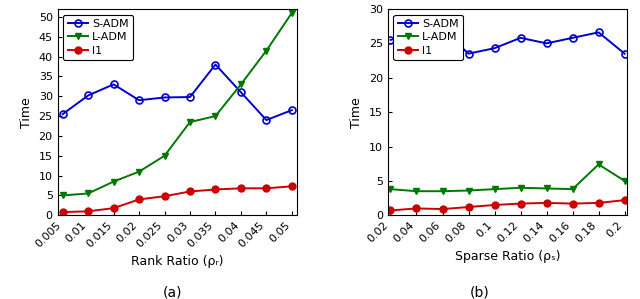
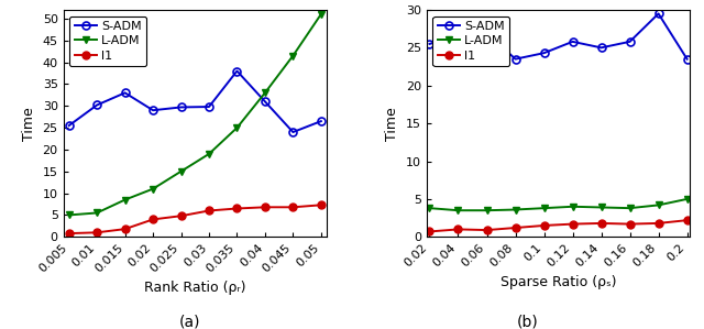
L-ADM/0.03: 23.5 -> 19.0
S-ADM/0.18: 26.6 -> 29.5
L-ADM/0.18: 7.4 -> 4.2
